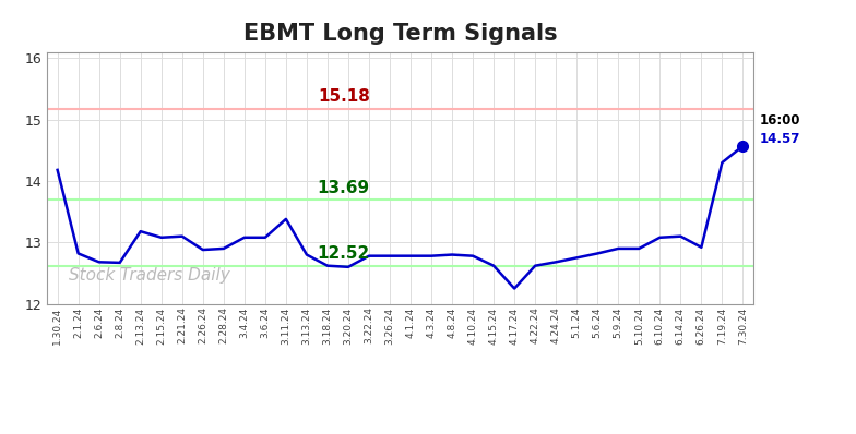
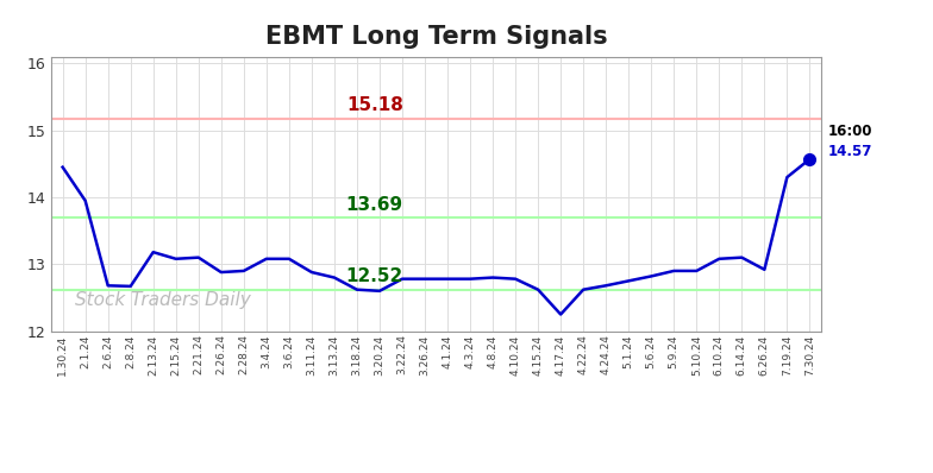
1.30.24: 14.18 -> 14.45
2.1.24: 12.82 -> 13.95
3.11.24: 13.38 -> 12.88
